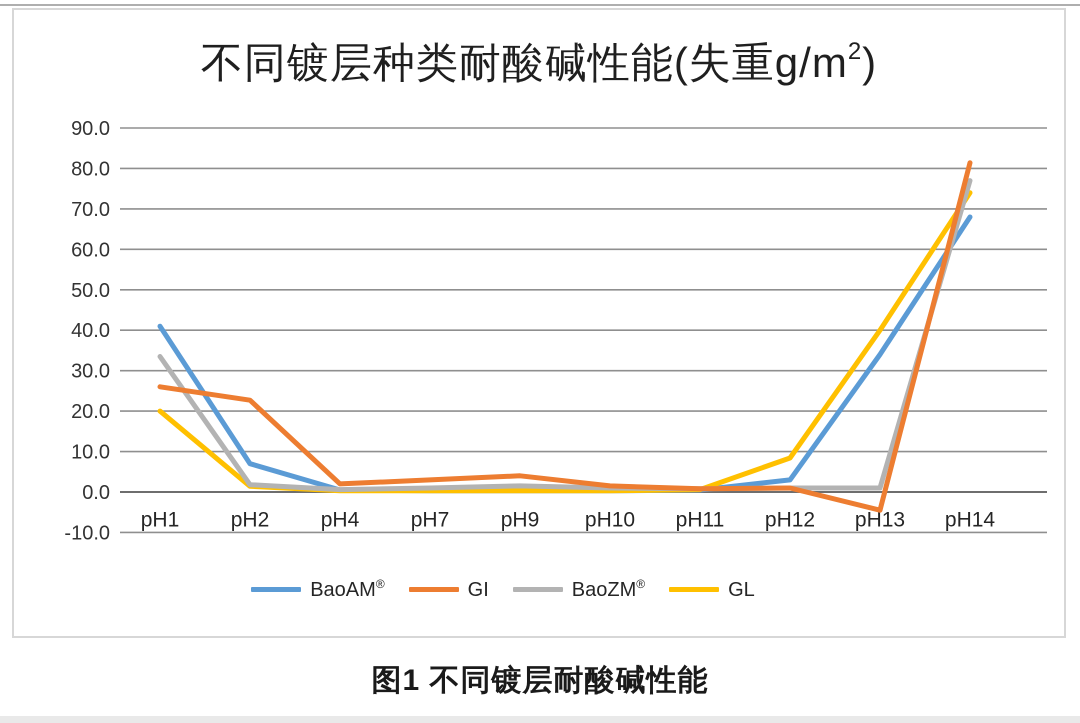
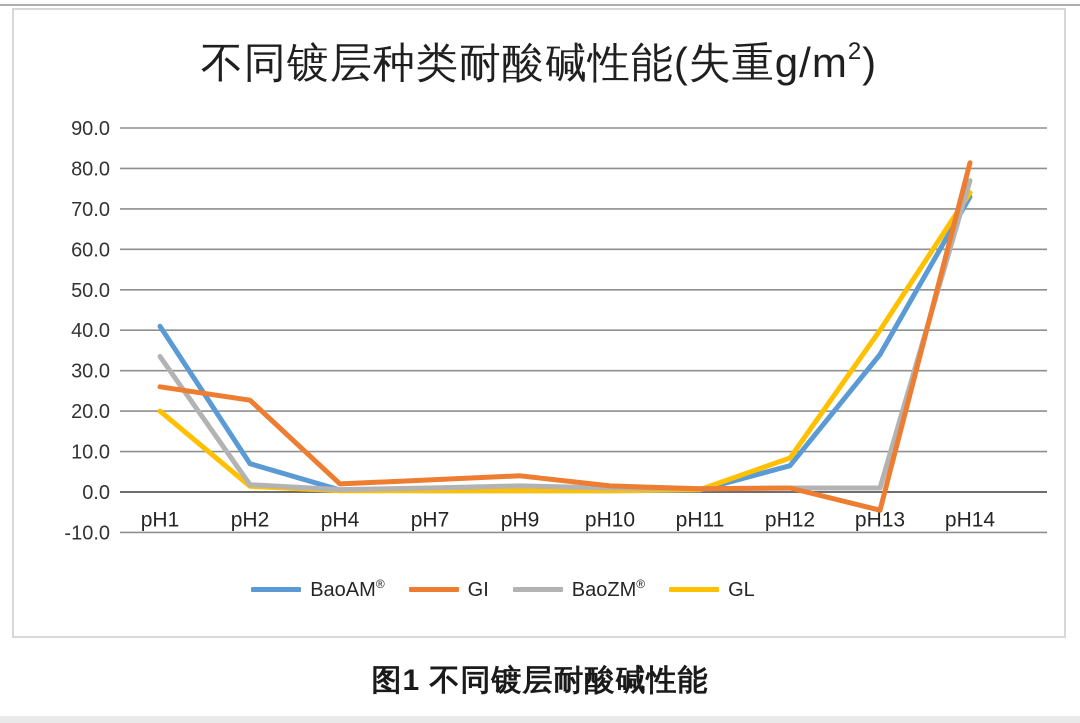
BaoAM®/pH12: 3 -> 6
BaoAM®/pH14: 68 -> 73
